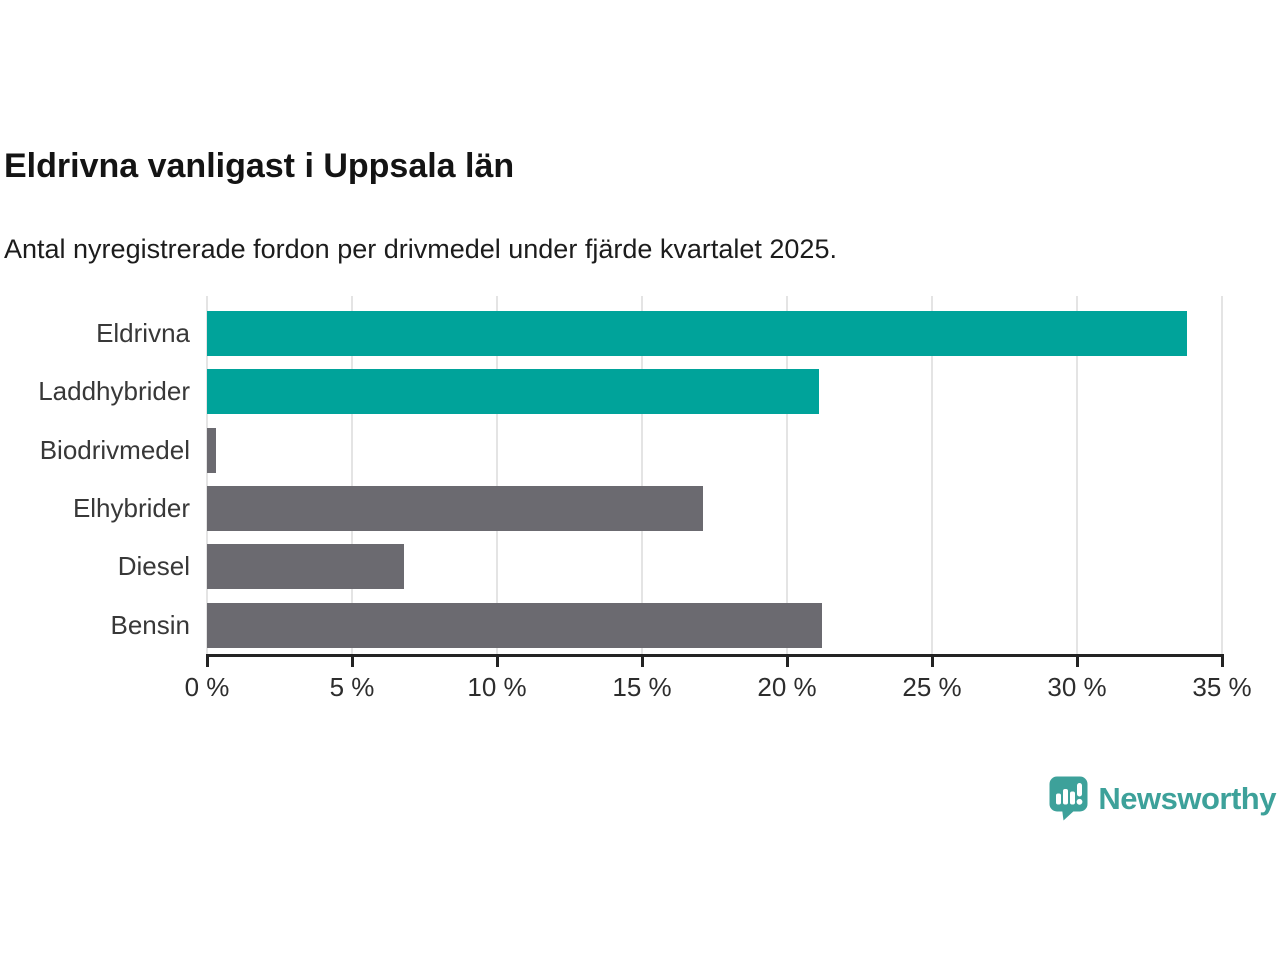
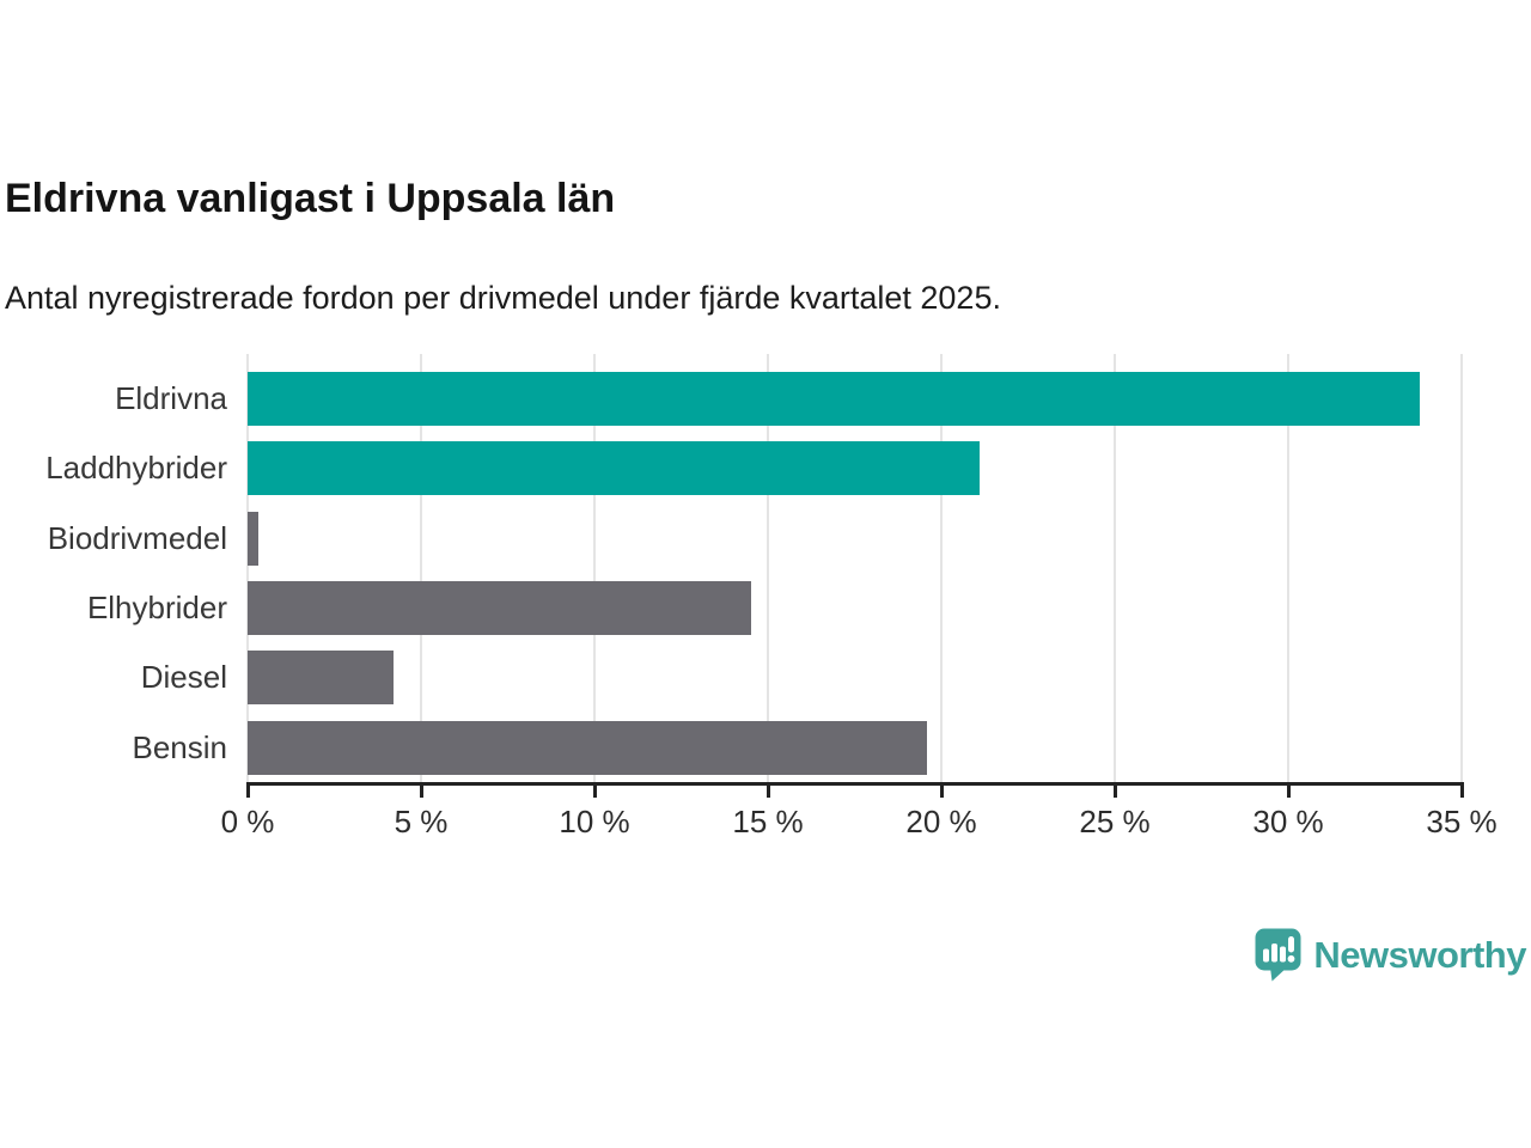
Elhybrider: 17.1% -> 14.5%
Diesel: 6.8% -> 4.2%
Bensin: 21.2% -> 19.6%
